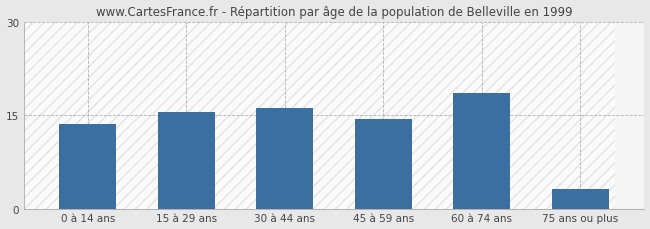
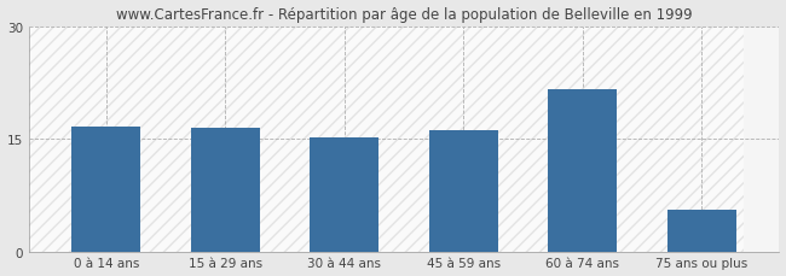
0 à 14 ans: 13.5 -> 16.6
15 à 29 ans: 15.5 -> 16.4
30 à 44 ans: 16.1 -> 15.2
45 à 59 ans: 14.4 -> 16.2
60 à 74 ans: 18.5 -> 21.6
75 ans ou plus: 3.2 -> 5.6
